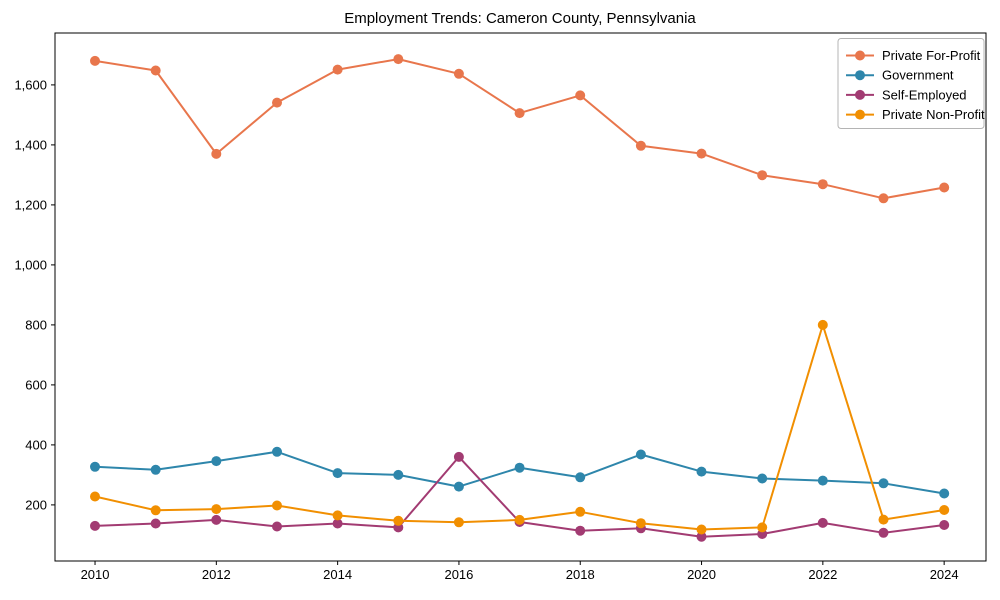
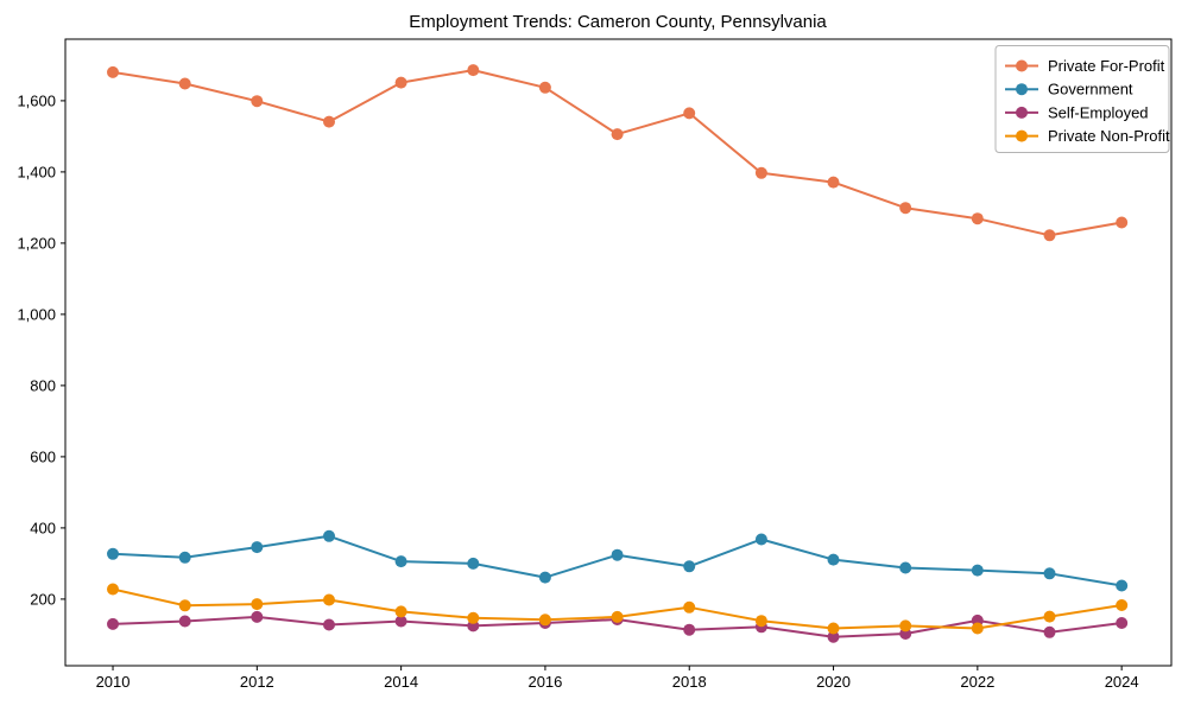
Private For-Profit/2012: 1370 -> 1600
Self-Employed/2016: 360 -> 130
Private Non-Profit/2022: 800 -> 120
